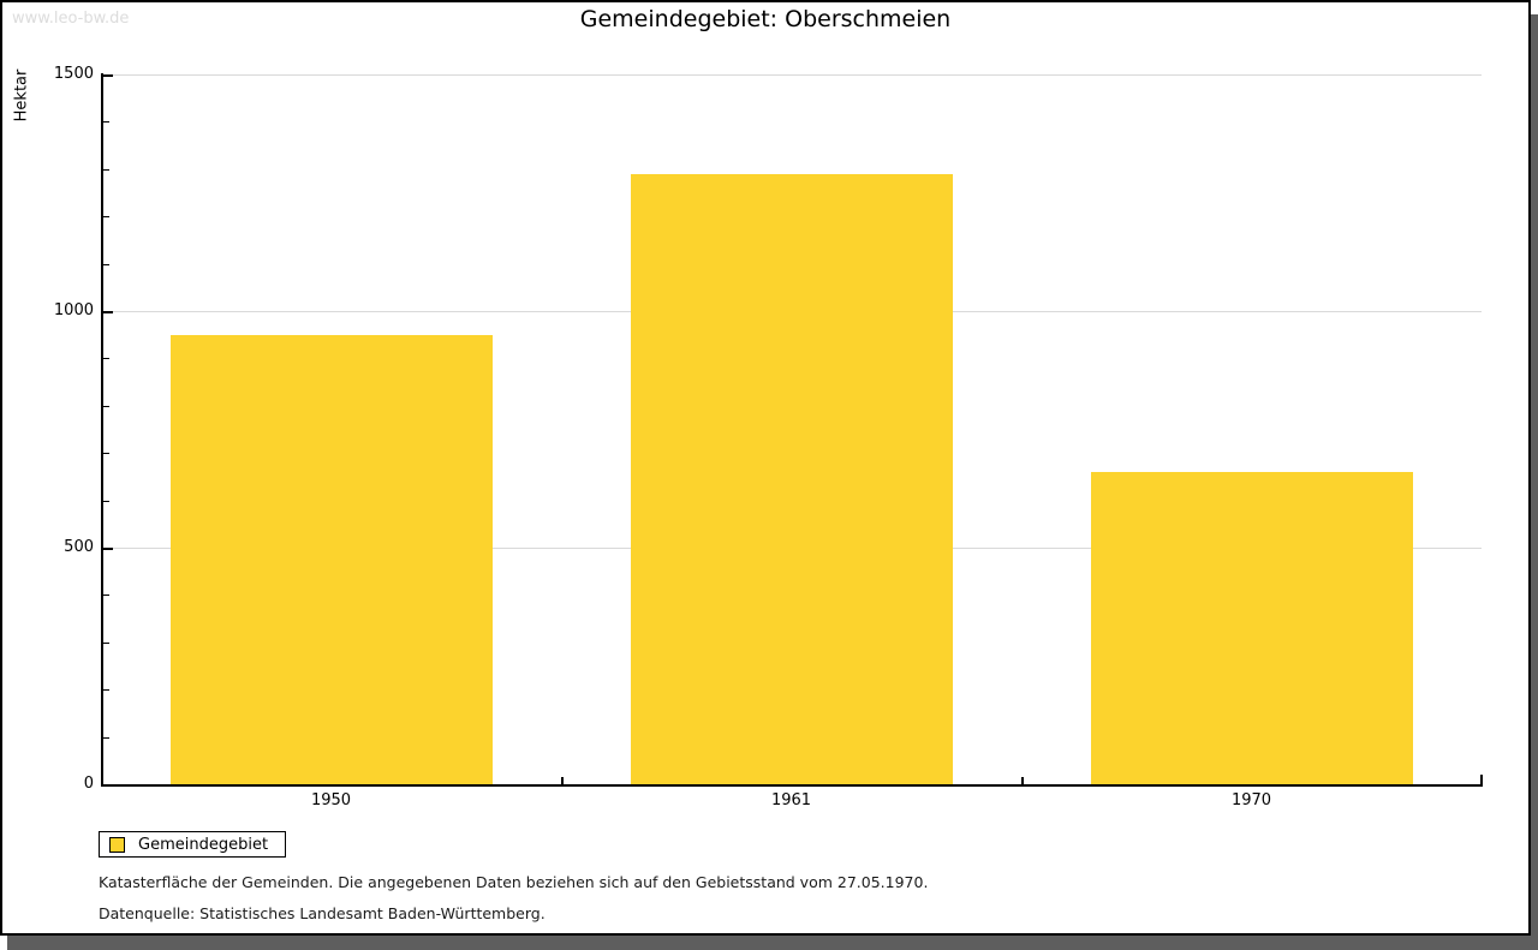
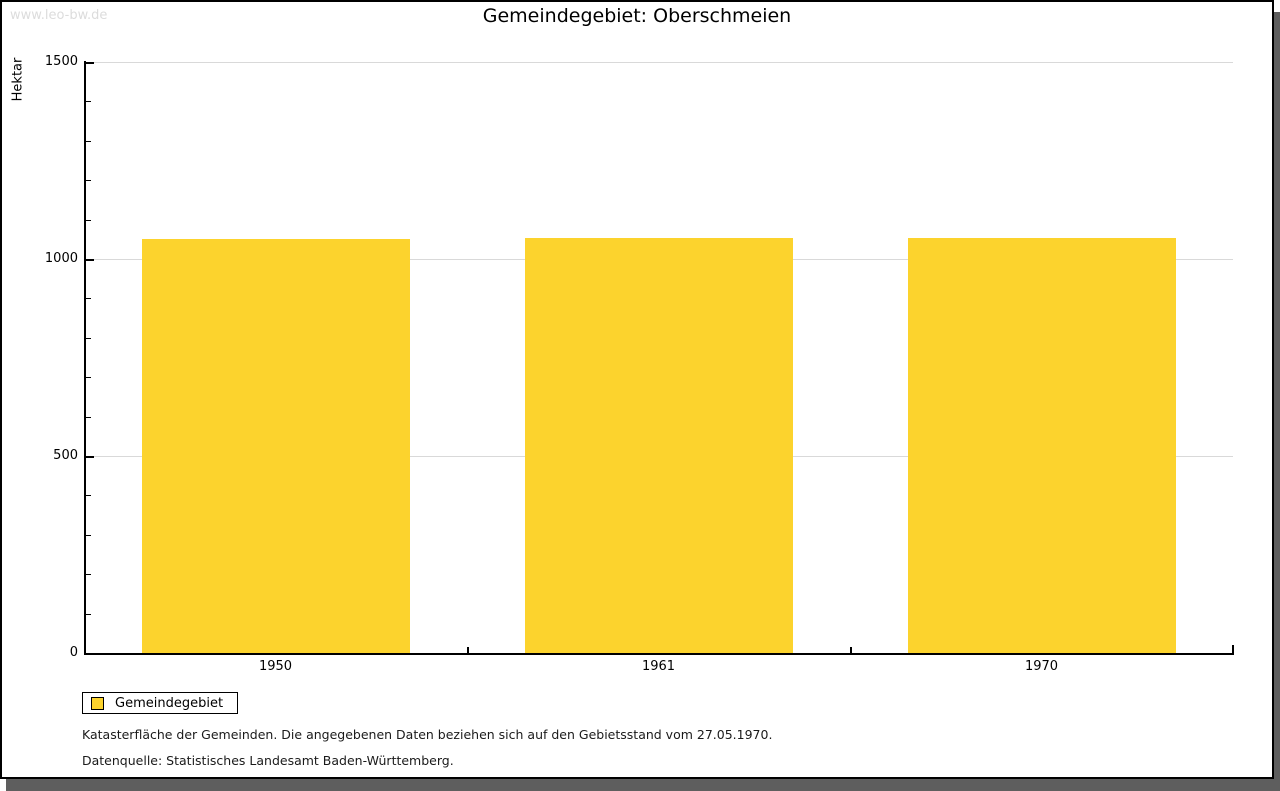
1950: 950 -> 1050
1961: 1290 -> 1050
1970: 660 -> 1050
